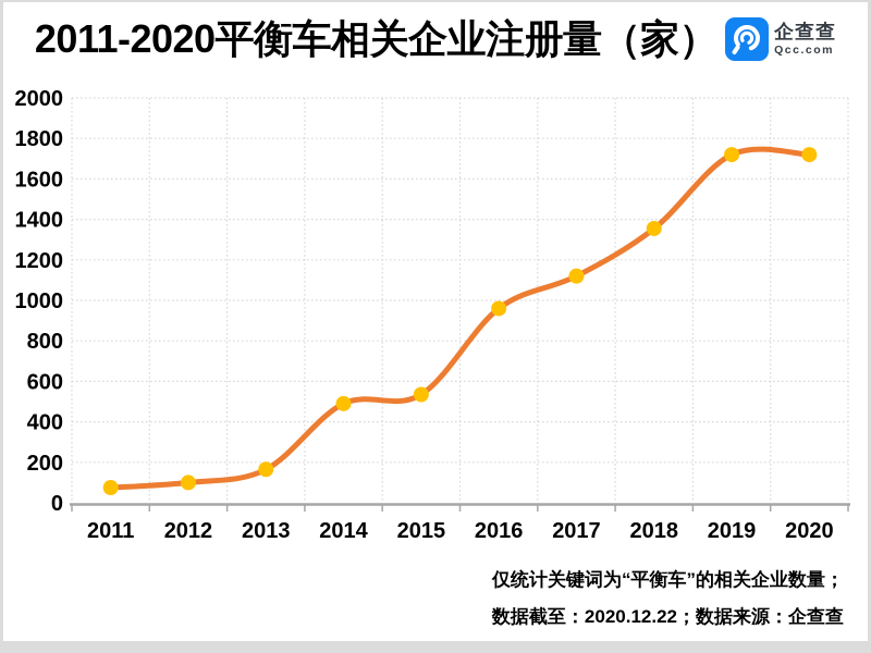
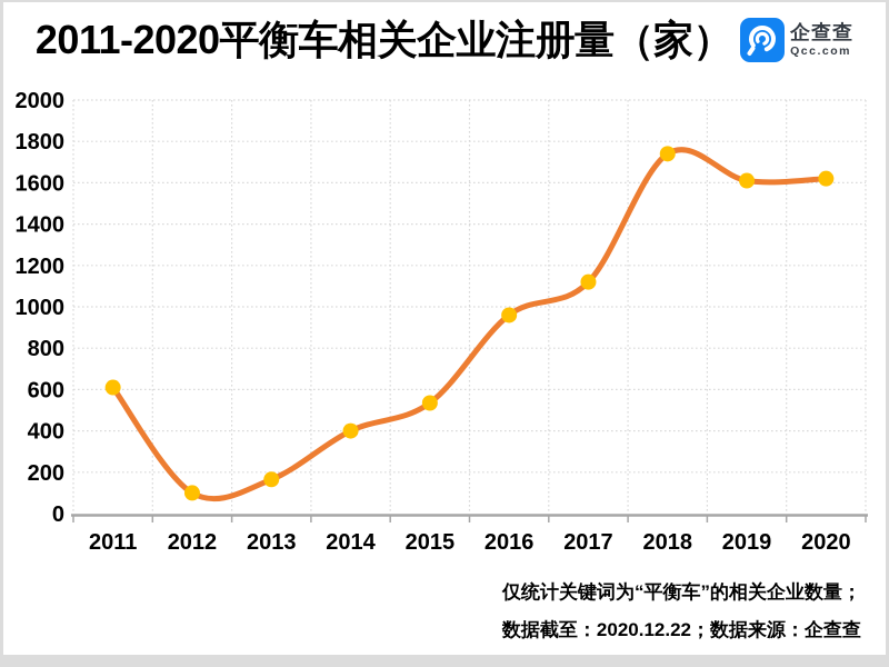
2011: 80 -> 610
2014: 490 -> 400
2018: 1360 -> 1740
2019: 1720 -> 1610
2020: 1720 -> 1620
